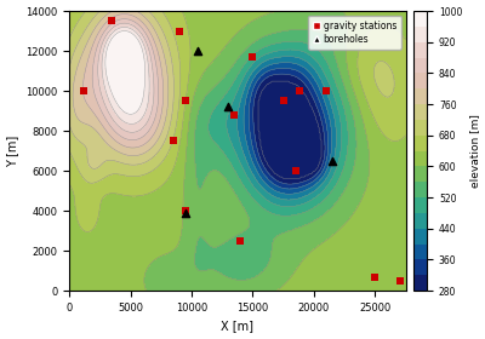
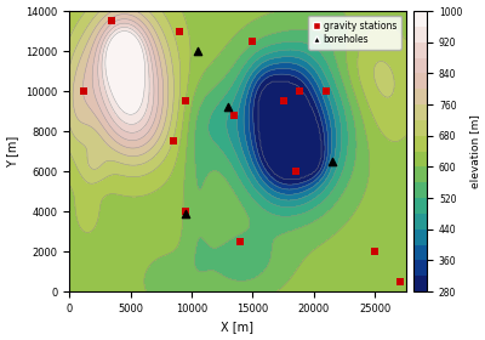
gravity stations/15000: 11700 -> 12500
gravity stations/25000: 700 -> 2000
